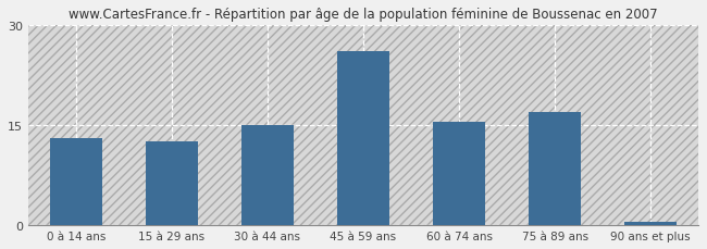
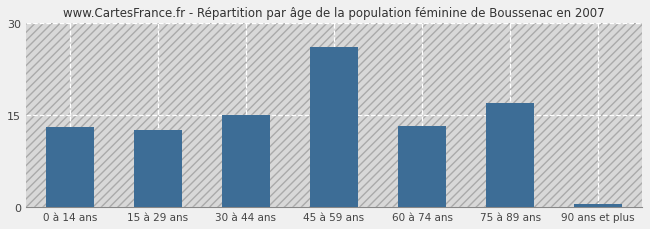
60 à 74 ans: 15.5 -> 13.2
